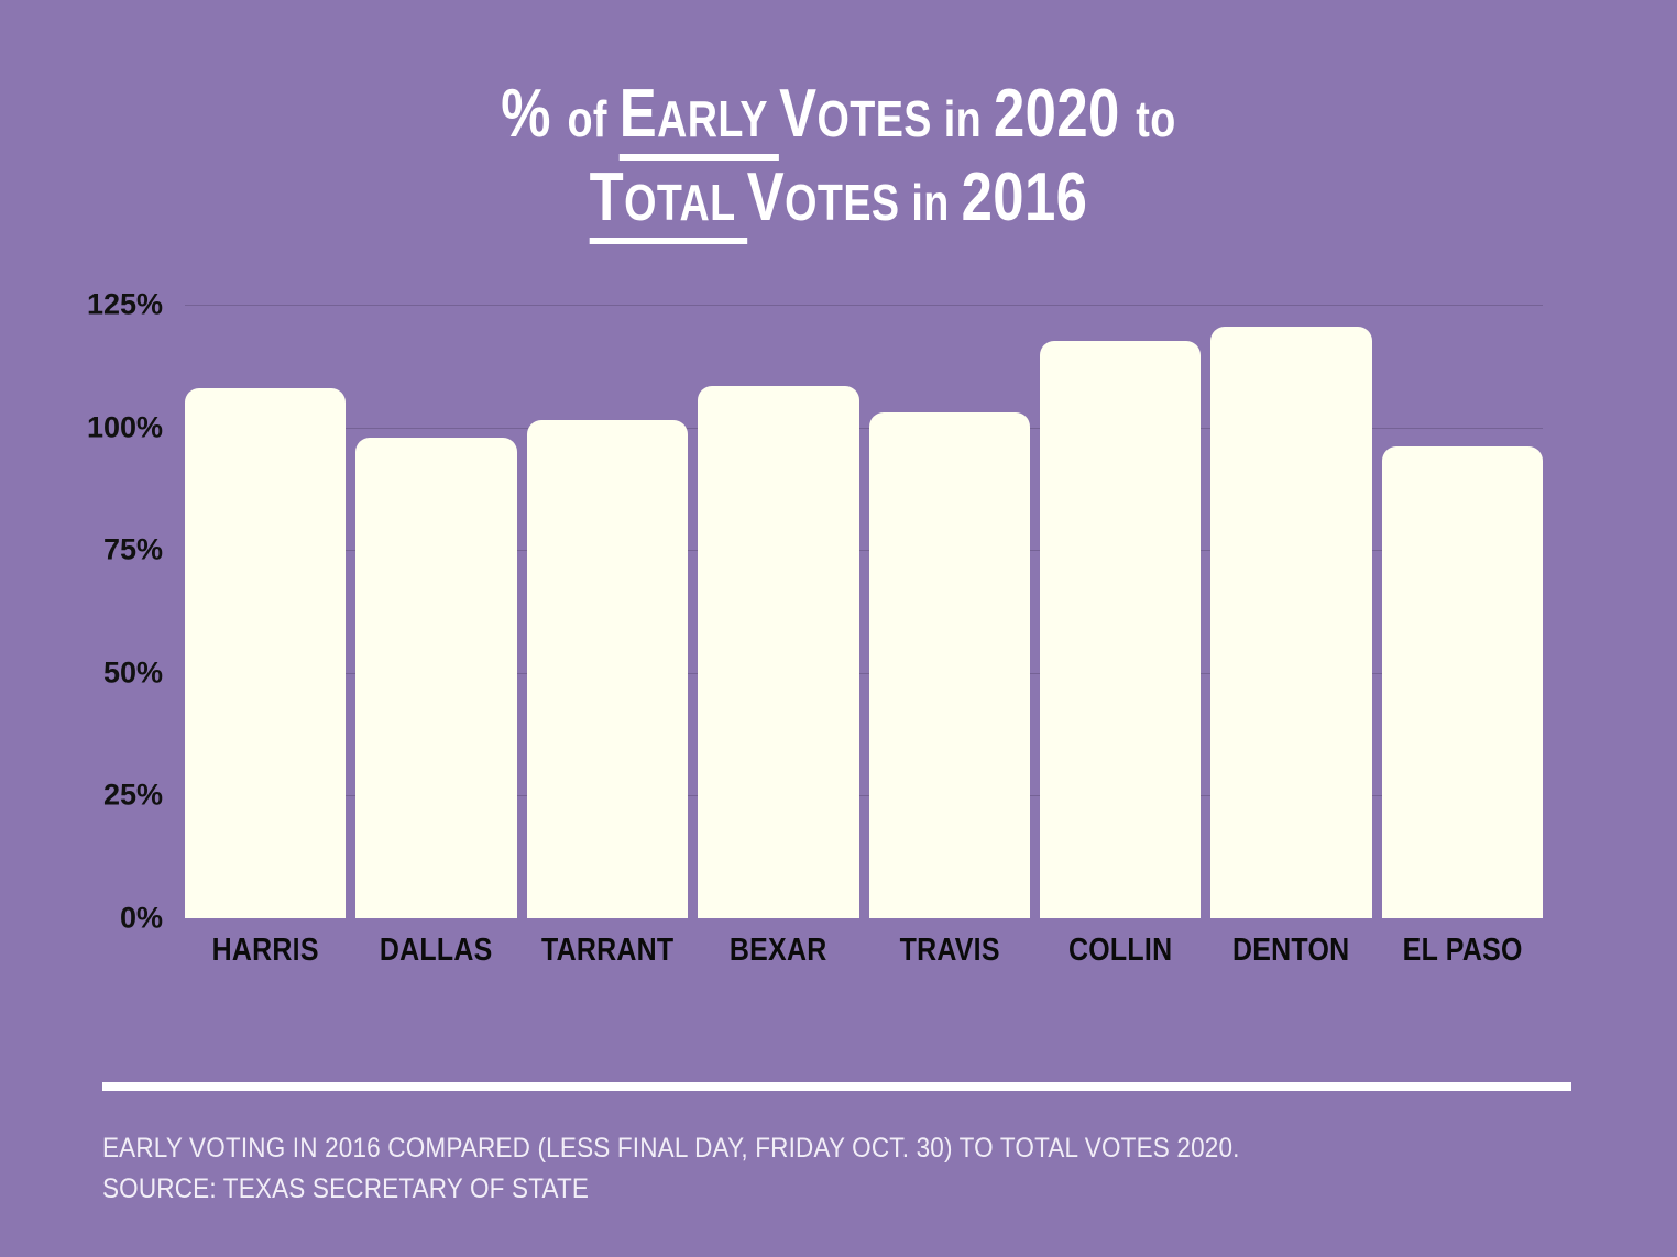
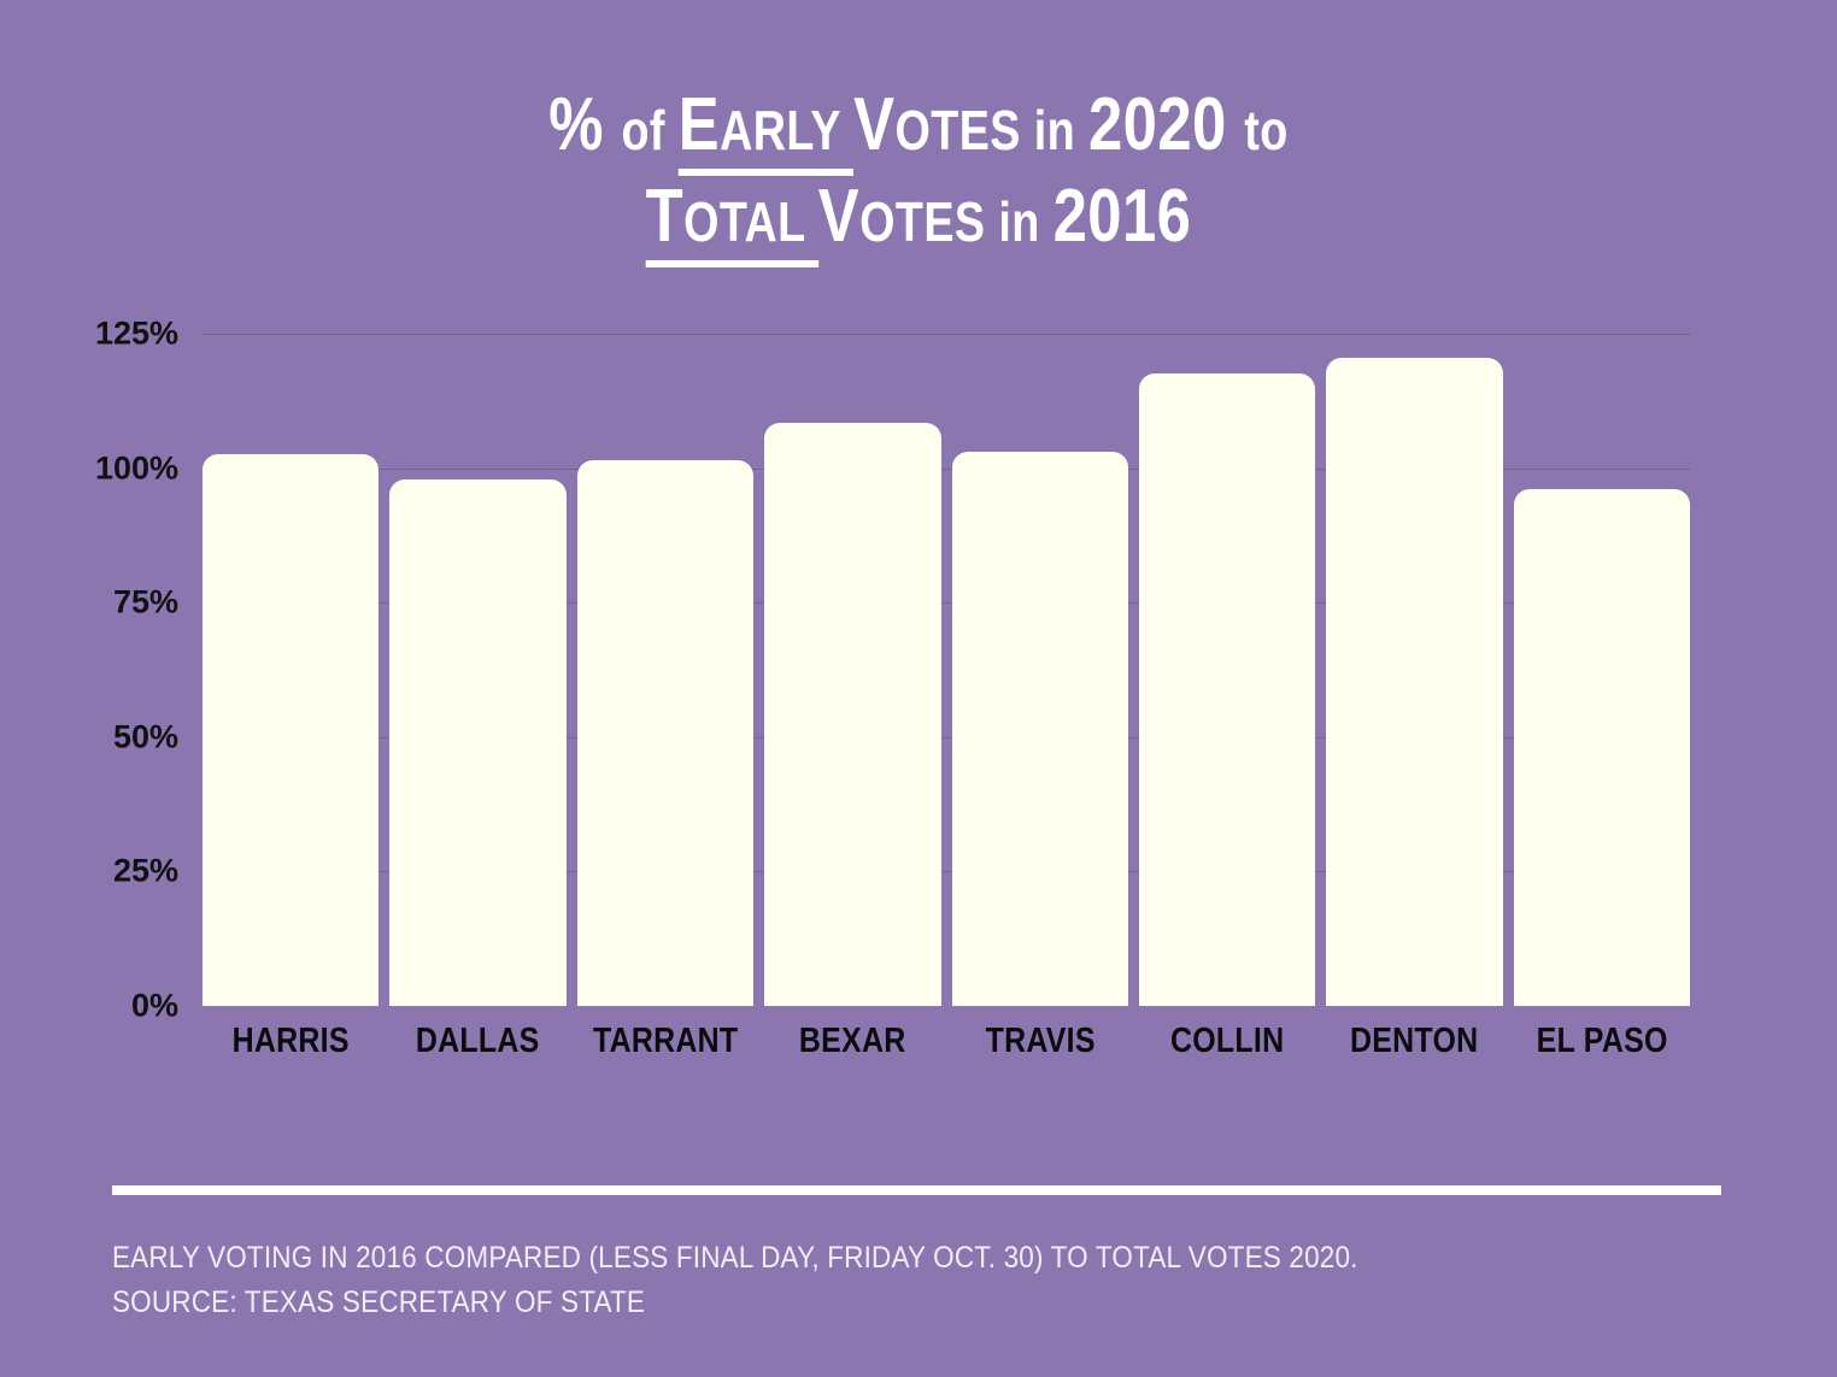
HARRIS: 108% -> 102%
